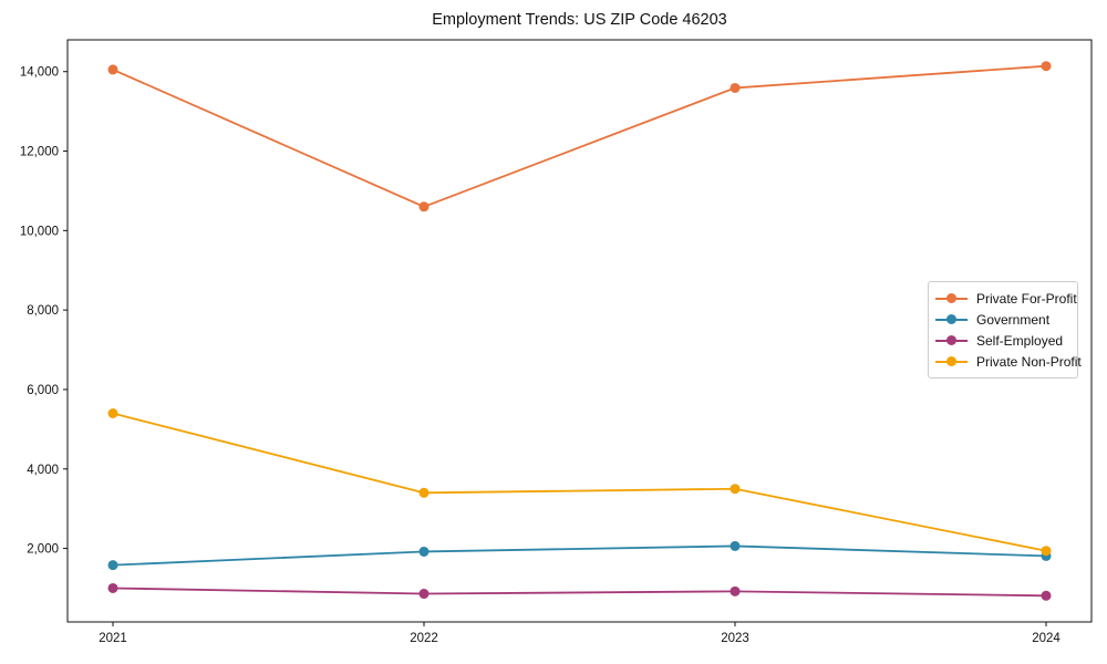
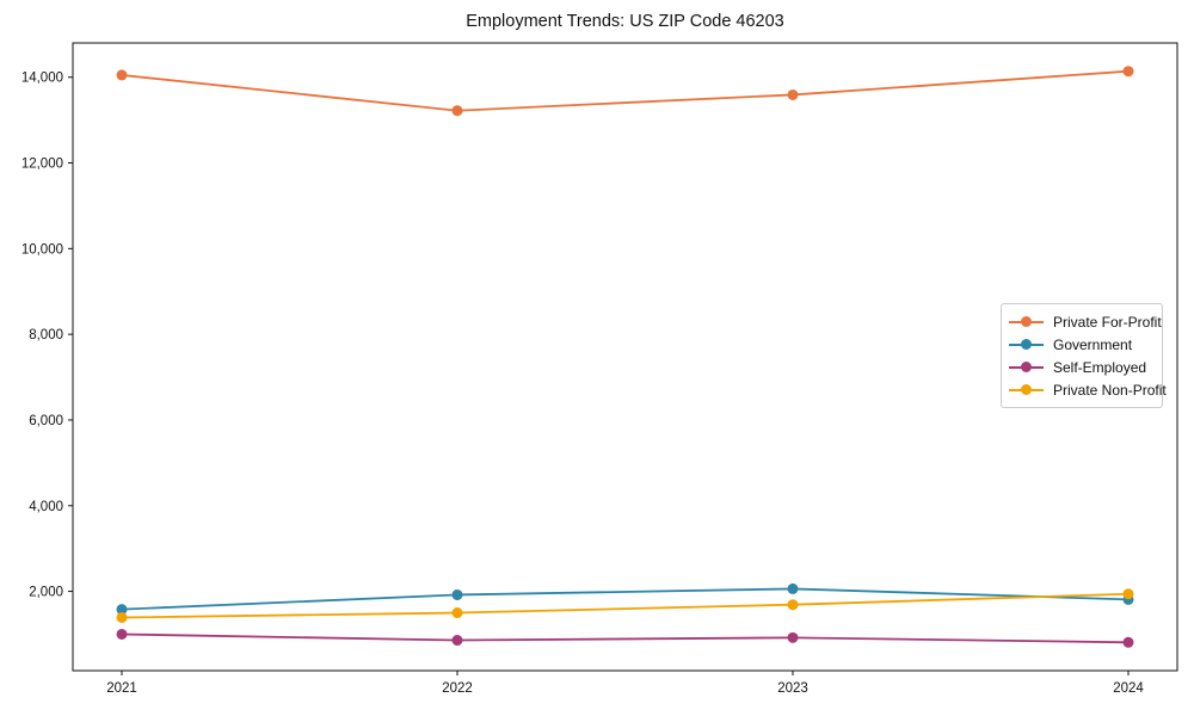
Private Non-Profit/2021: 5400 -> 1400
Private For-Profit/2022: 10600 -> 13200
Private Non-Profit/2022: 3400 -> 1500
Private Non-Profit/2023: 3500 -> 1700
